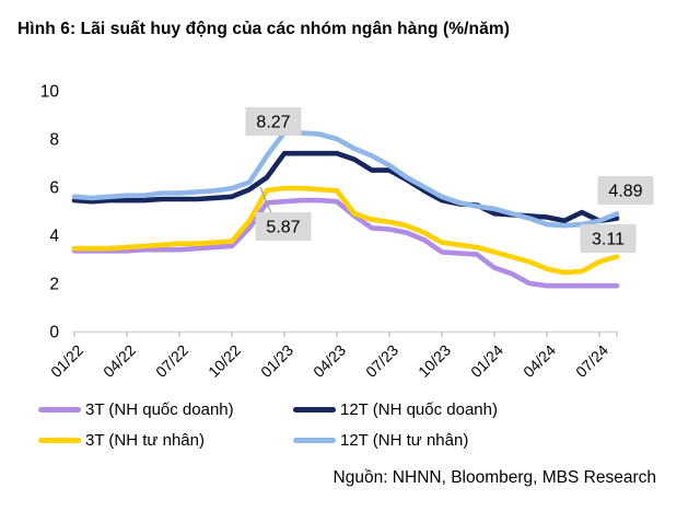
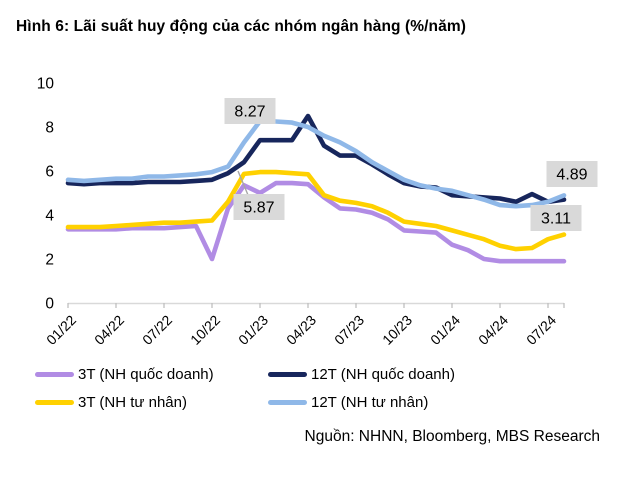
3T (NH quốc doanh)/10/22: 3.5 -> 2.0
3T (NH quốc doanh)/01/23: 5.4 -> 5.0
12T (NH quốc doanh)/04/23: 7.4 -> 8.5
